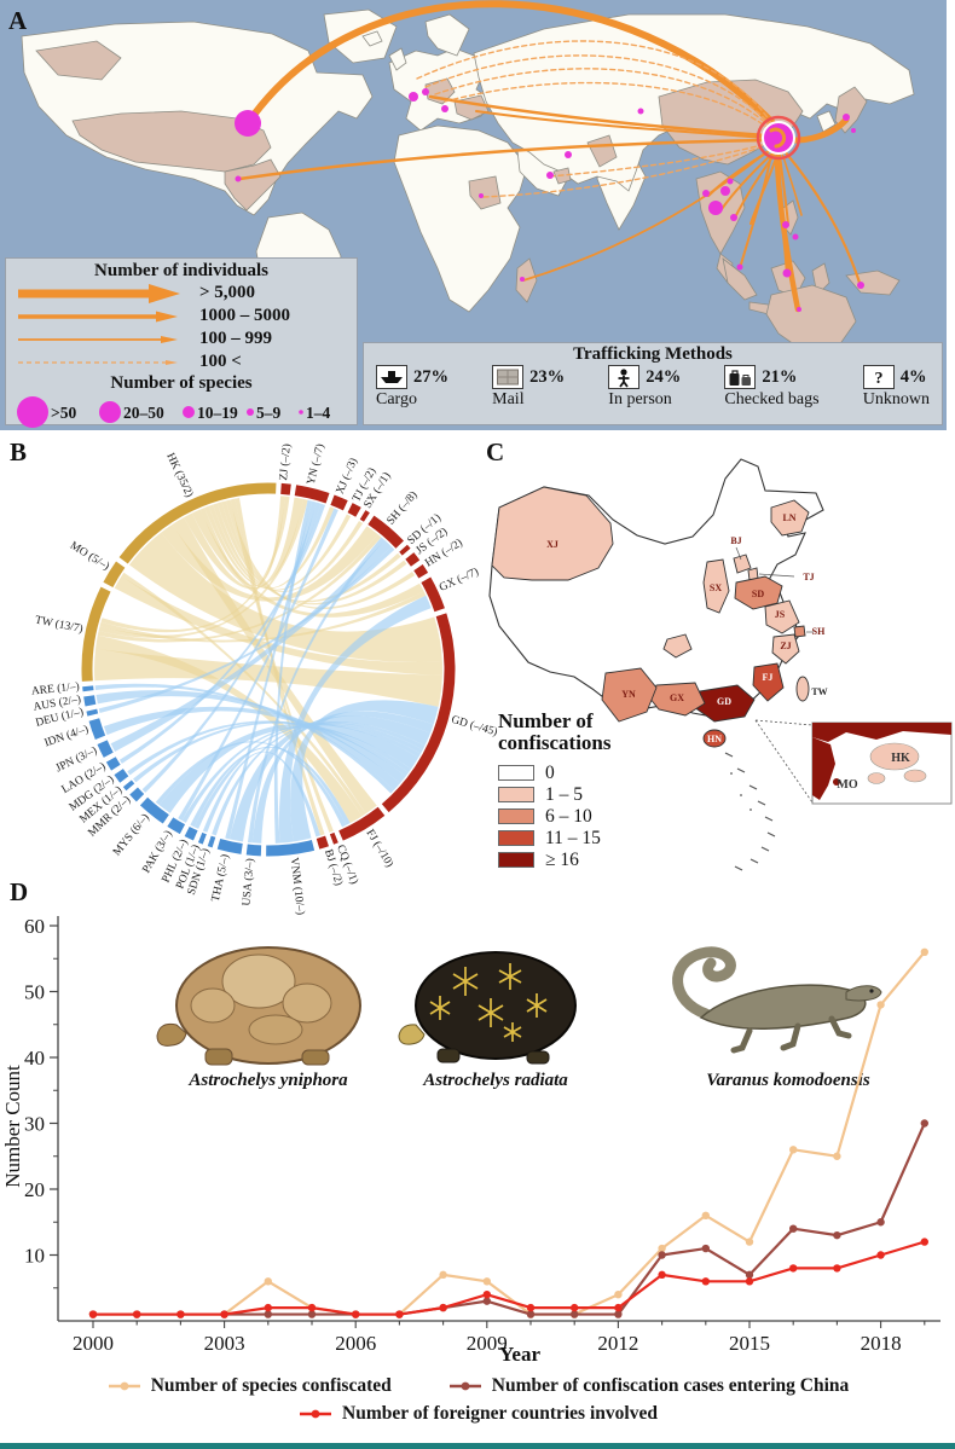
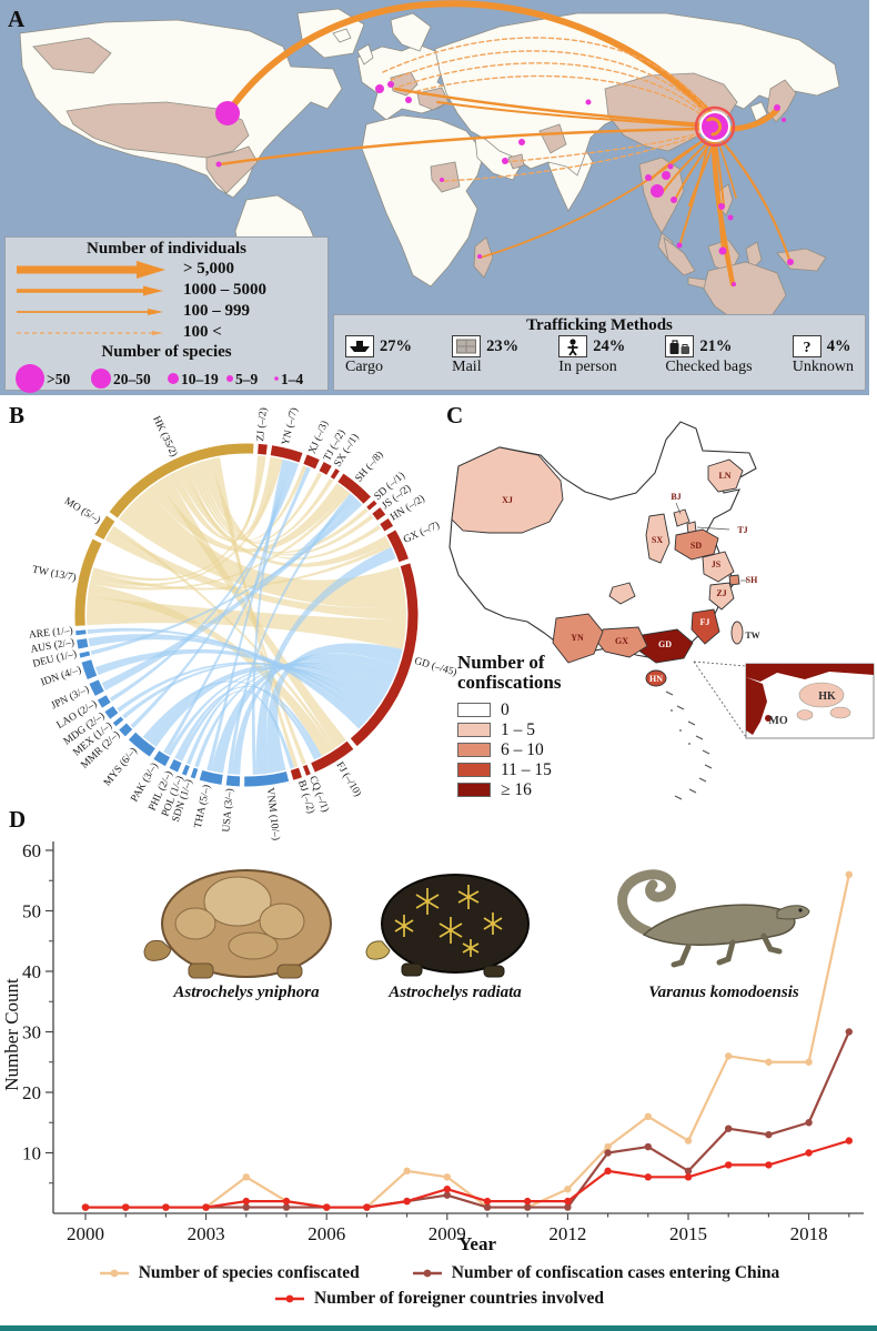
Number of species confiscated/2018: 48 -> 25
